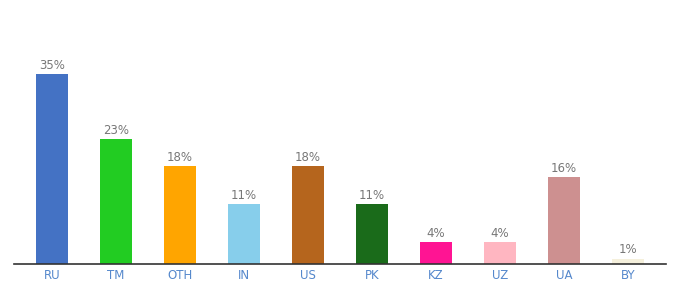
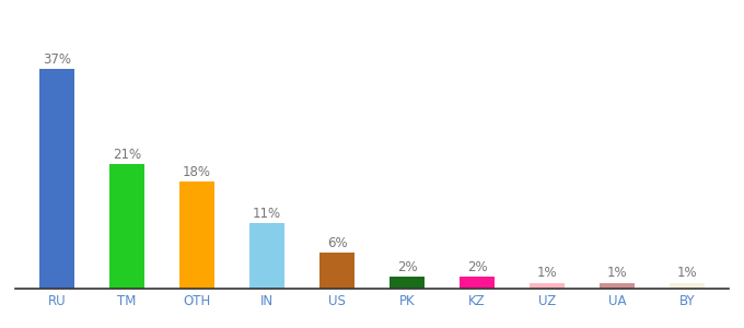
RU: 35% -> 37%
TM: 23% -> 21%
US: 18% -> 6%
PK: 11% -> 2%
KZ: 4% -> 2%
UZ: 4% -> 1%
UA: 16% -> 1%
